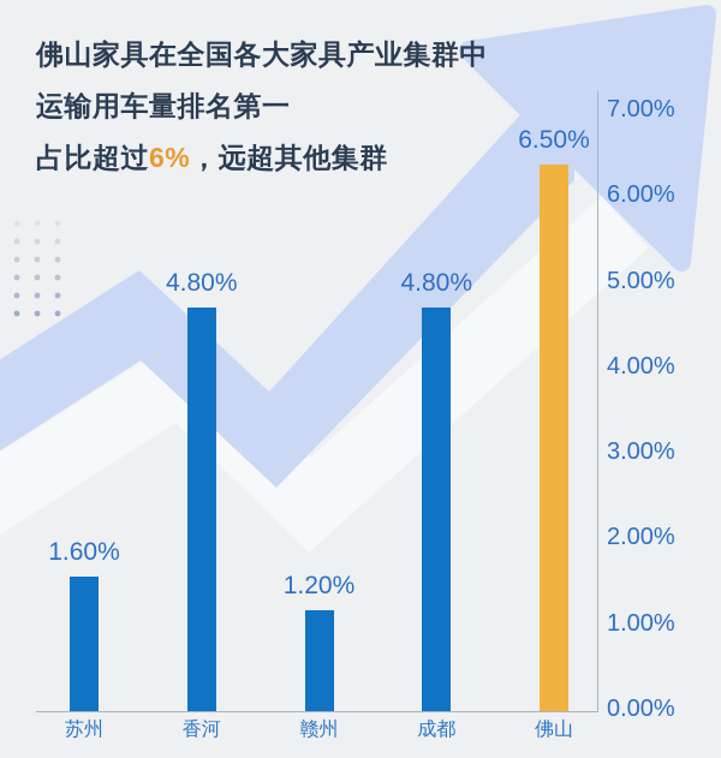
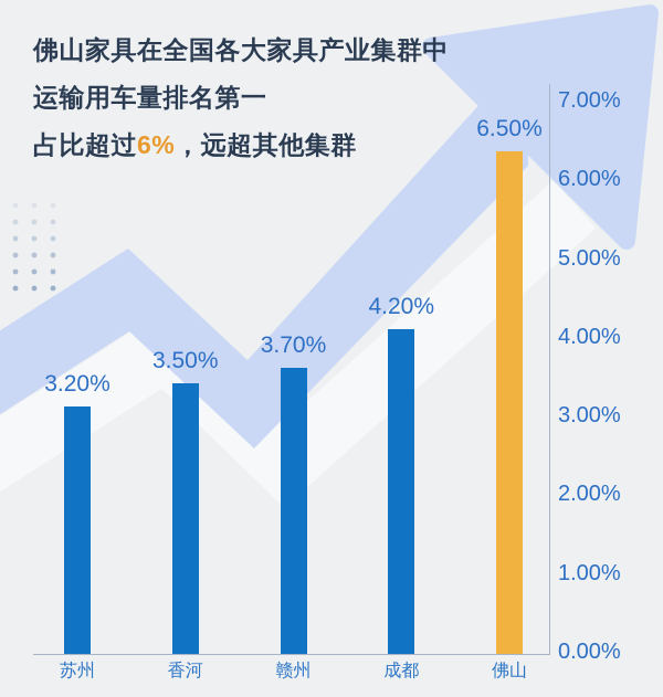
苏州: 1.60% -> 3.20%
香河: 4.80% -> 3.50%
赣州: 1.20% -> 3.70%
成都: 4.80% -> 4.20%
